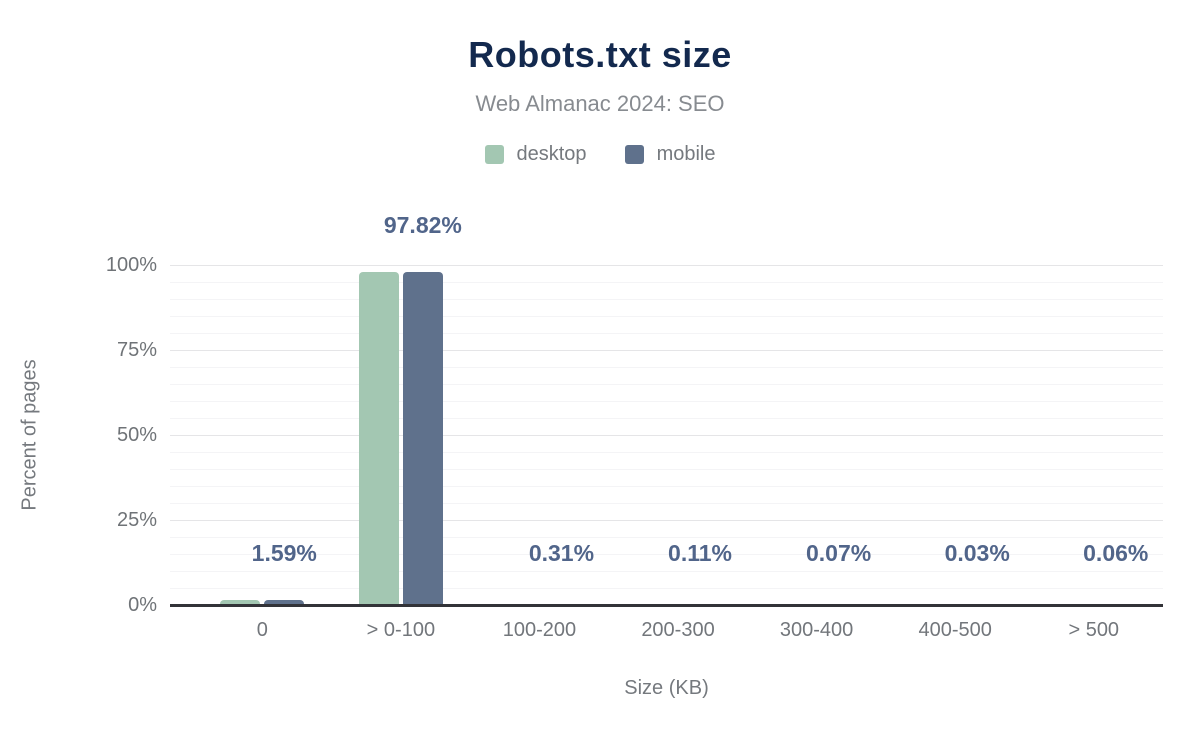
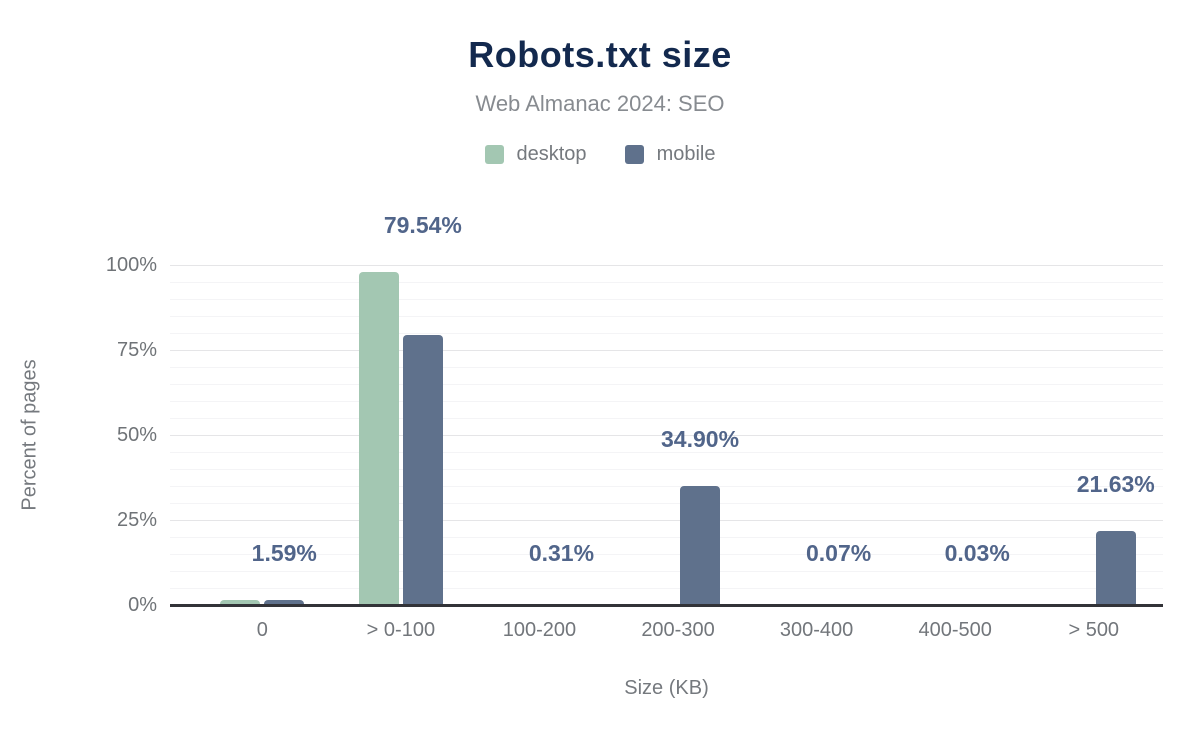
mobile/> 0-100: 97.82% -> 79.54%
mobile/200-300: 0.11% -> 34.90%
mobile/> 500: 0.06% -> 21.63%
